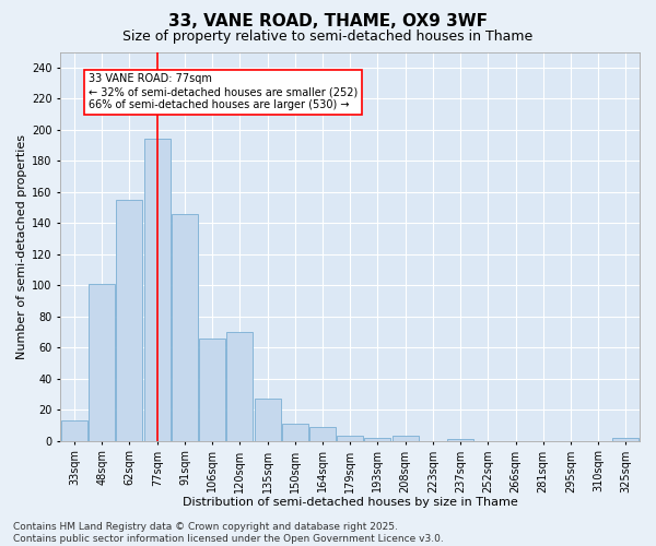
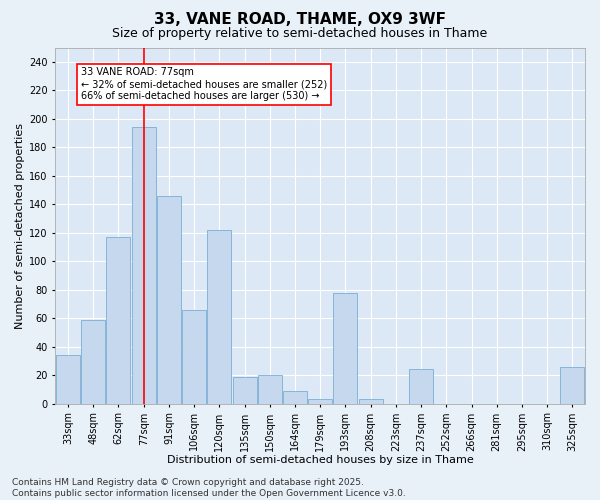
33sqm: 13 -> 34
48sqm: 101 -> 59
62sqm: 155 -> 117
120sqm: 70 -> 122
135sqm: 27 -> 19
150sqm: 11 -> 20
193sqm: 2 -> 78
237sqm: 1 -> 24
325sqm: 2 -> 26
